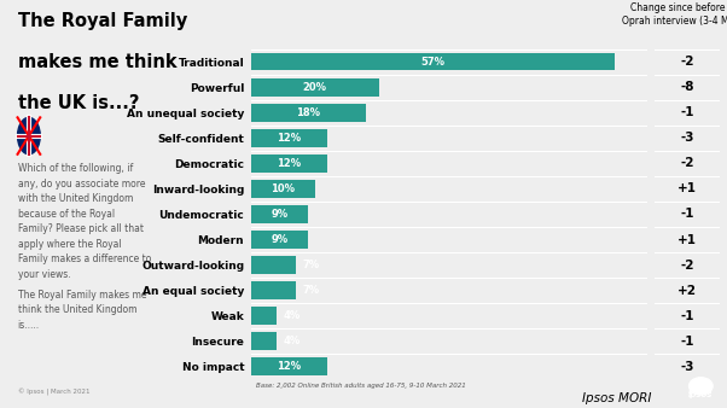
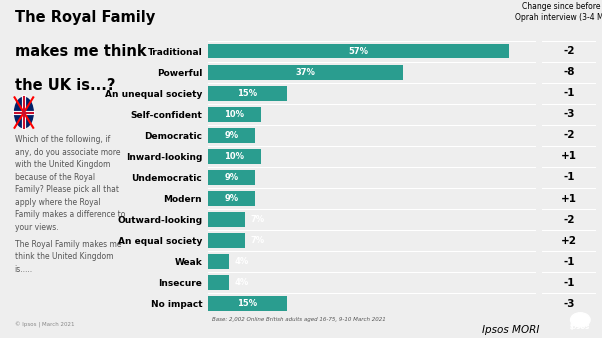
Powerful: 20% -> 37%
An unequal society: 18% -> 15%
Self-confident: 12% -> 10%
Democratic: 12% -> 9%
No impact: 12% -> 15%
